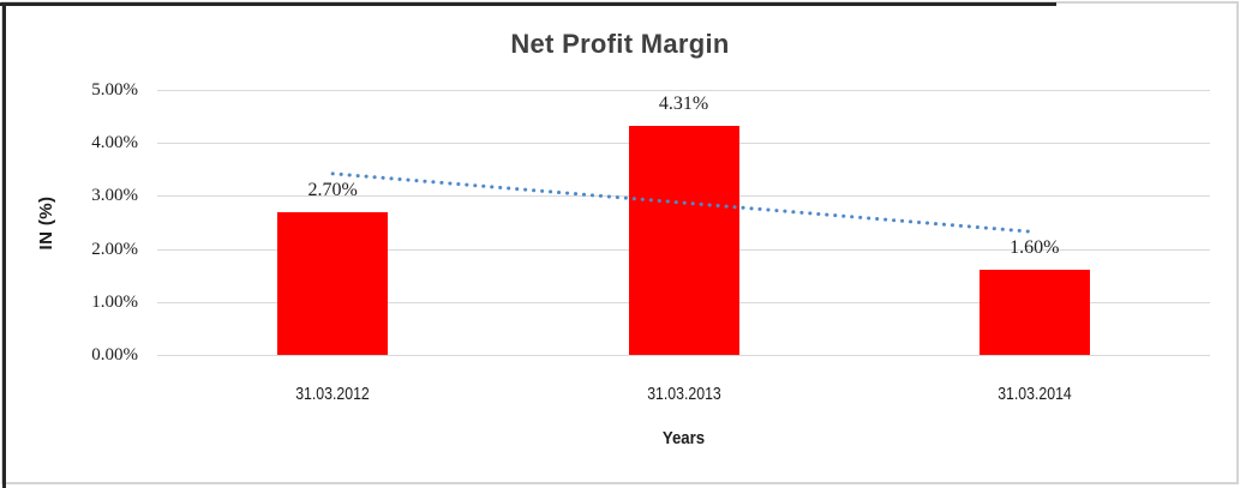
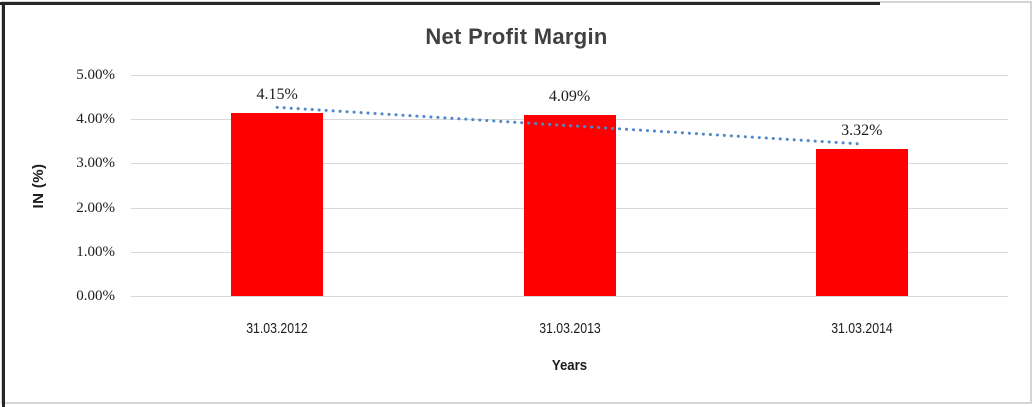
31.03.2012: 2.70% -> 4.15%
31.03.2013: 4.31% -> 4.09%
31.03.2014: 1.60% -> 3.32%
